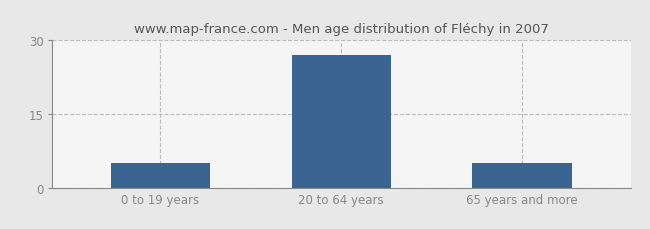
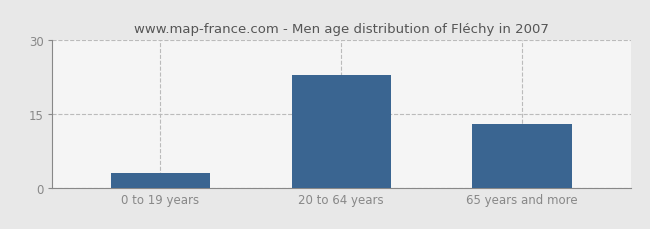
0 to 19 years: 5 -> 3
20 to 64 years: 27 -> 23
65 years and more: 5 -> 13
